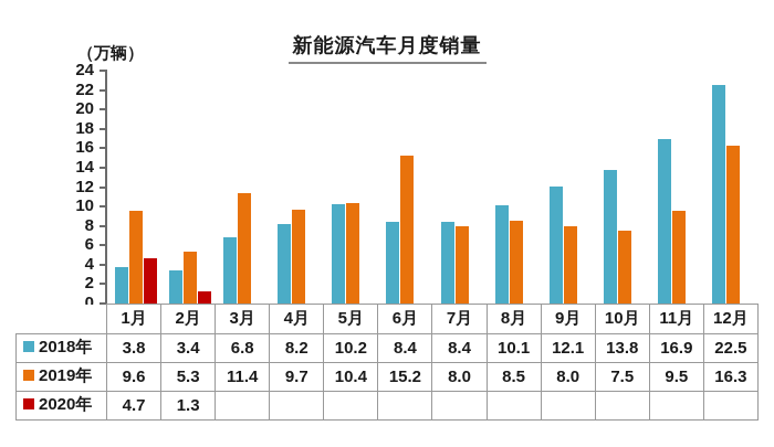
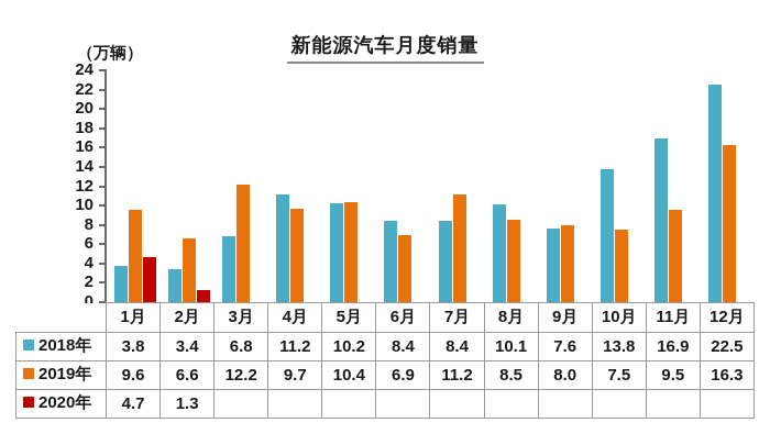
2019年/2月: 5.3 -> 6.6
2019年/3月: 11.4 -> 12.2
2018年/4月: 8.2 -> 11.2
2019年/6月: 15.2 -> 6.9
2019年/7月: 8.0 -> 11.2
2018年/9月: 12.1 -> 7.6
